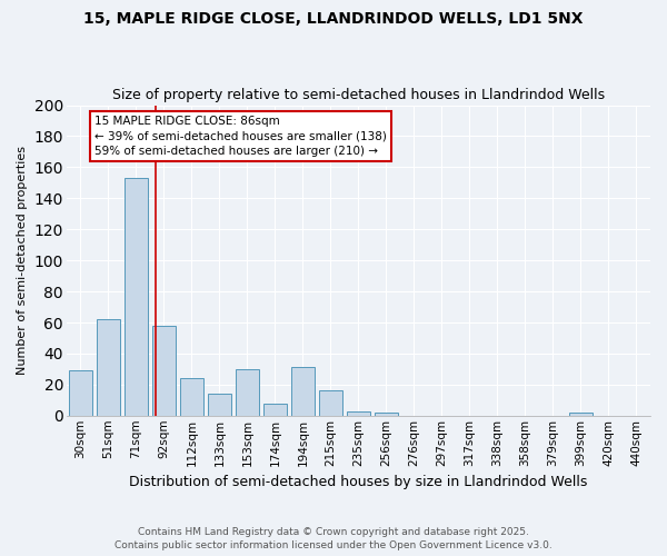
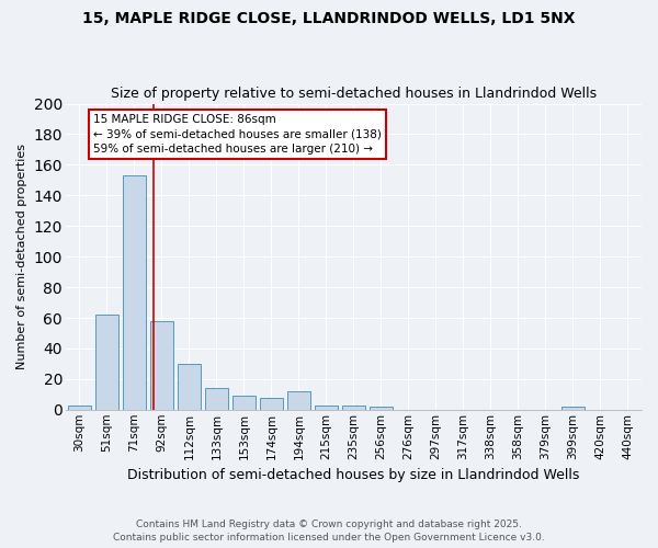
30sqm: 29 -> 3
112sqm: 24 -> 30
153sqm: 30 -> 9
194sqm: 31 -> 12
215sqm: 16 -> 3
